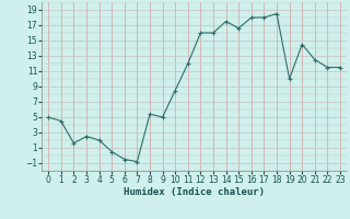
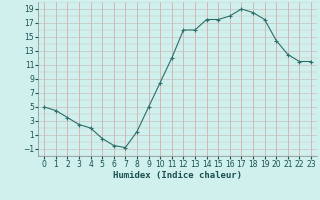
2: 1.6 -> 3.5
8: 5.4 -> 1.5
15: 16.6 -> 17.5
17: 18.0 -> 19.0
19: 10.0 -> 17.5
